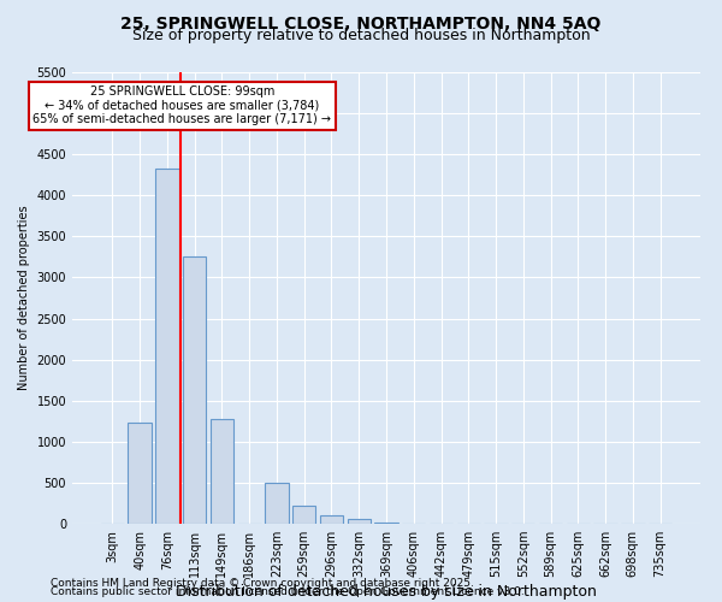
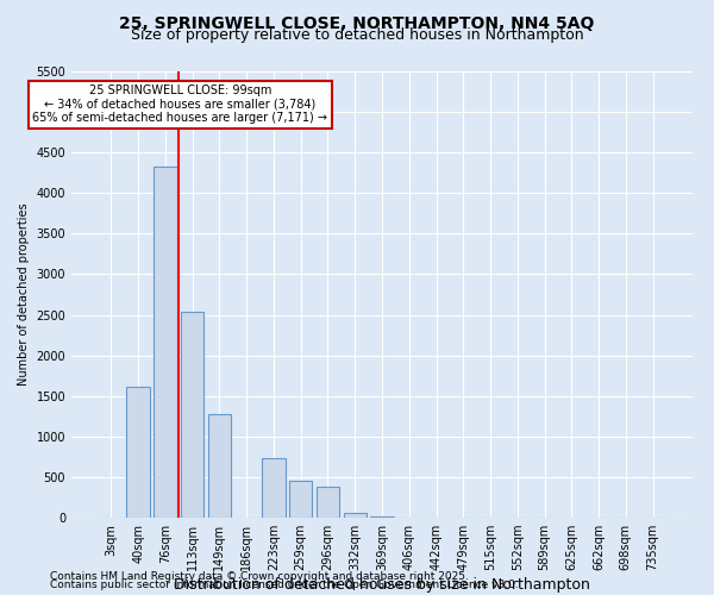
40sqm: 1230 -> 1620
113sqm: 3250 -> 2540
223sqm: 500 -> 740
259sqm: 220 -> 460
296sqm: 100 -> 380
